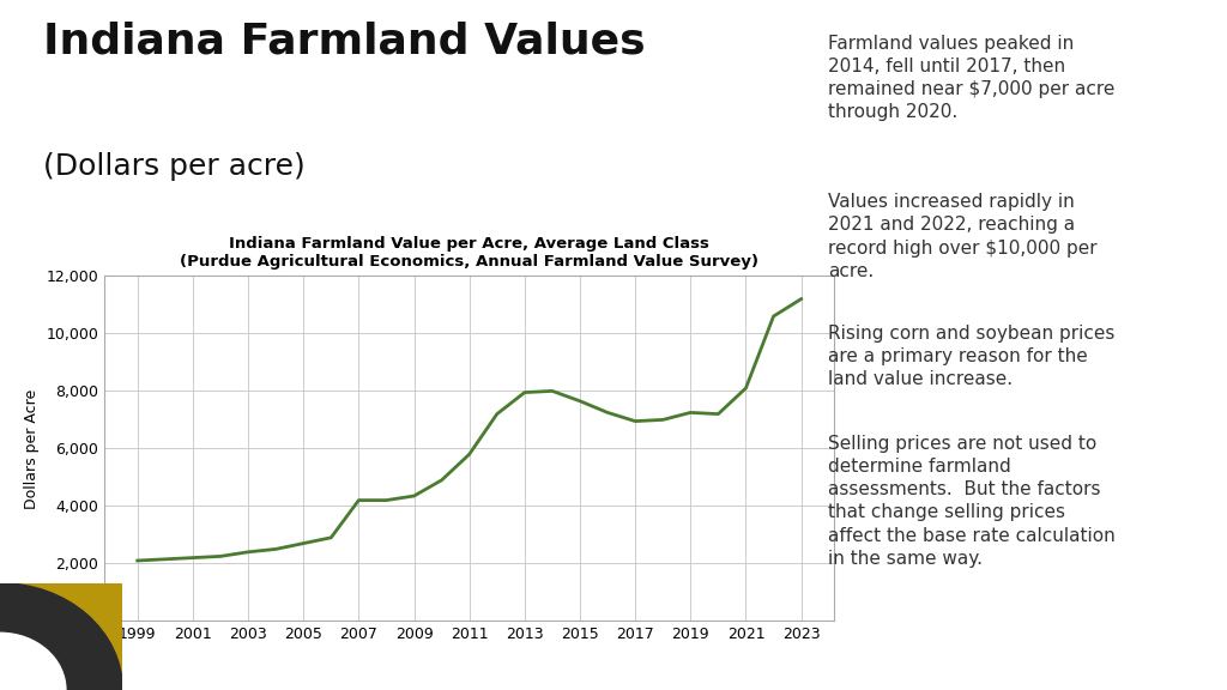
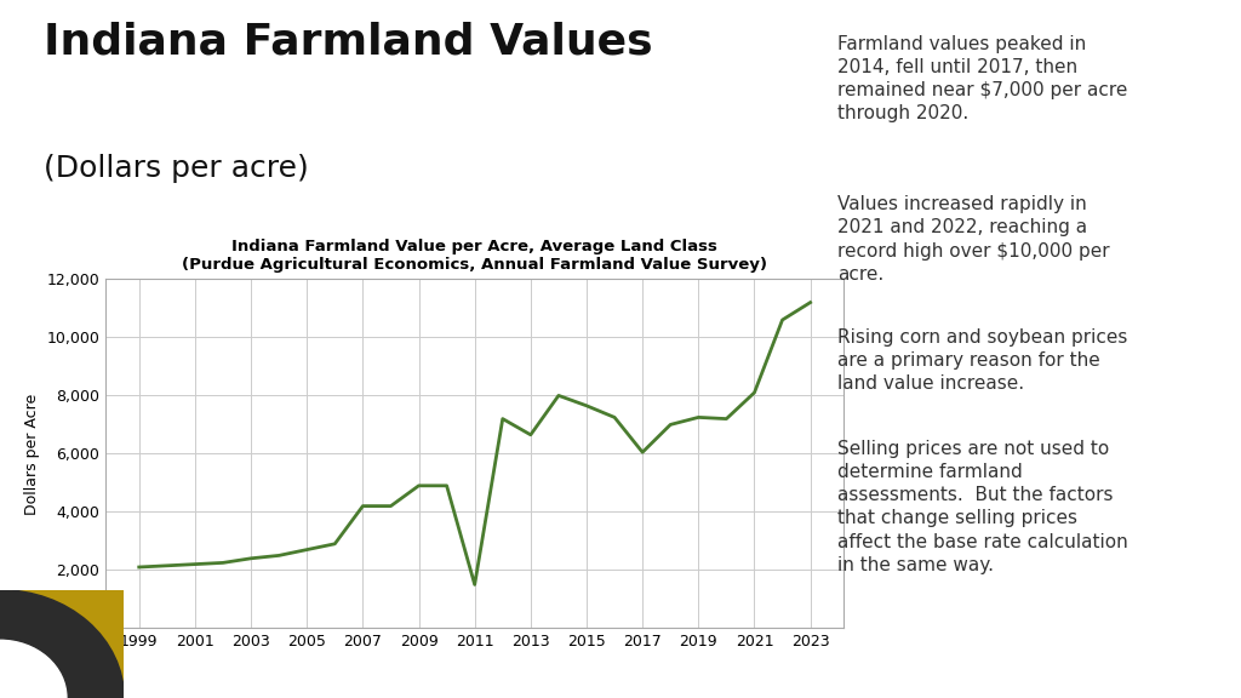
2009: 4,350 -> 4,900
2011: 5,800 -> 1,500
2013: 7,950 -> 6,650
2017: 6,950 -> 6,050
